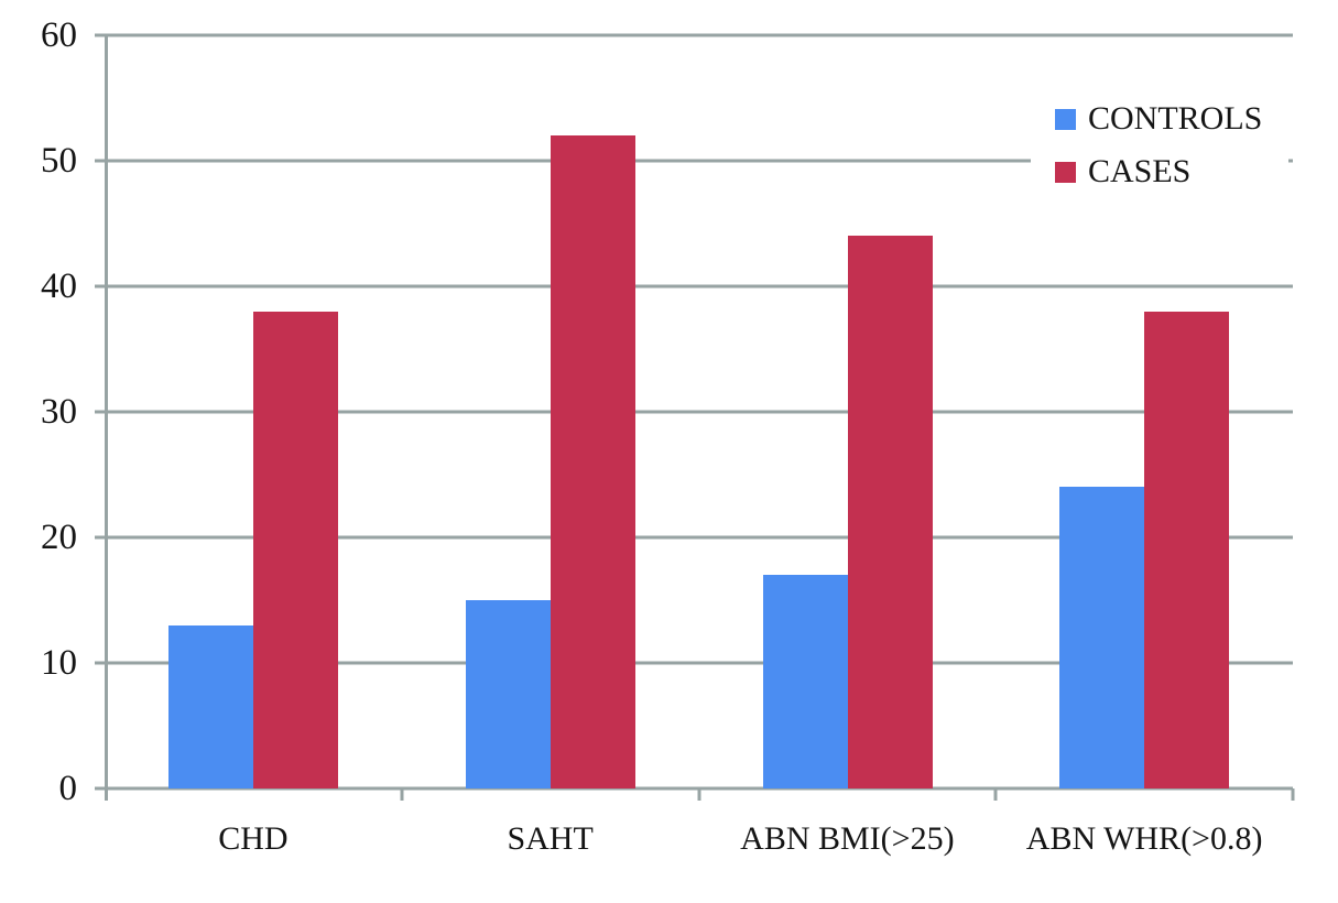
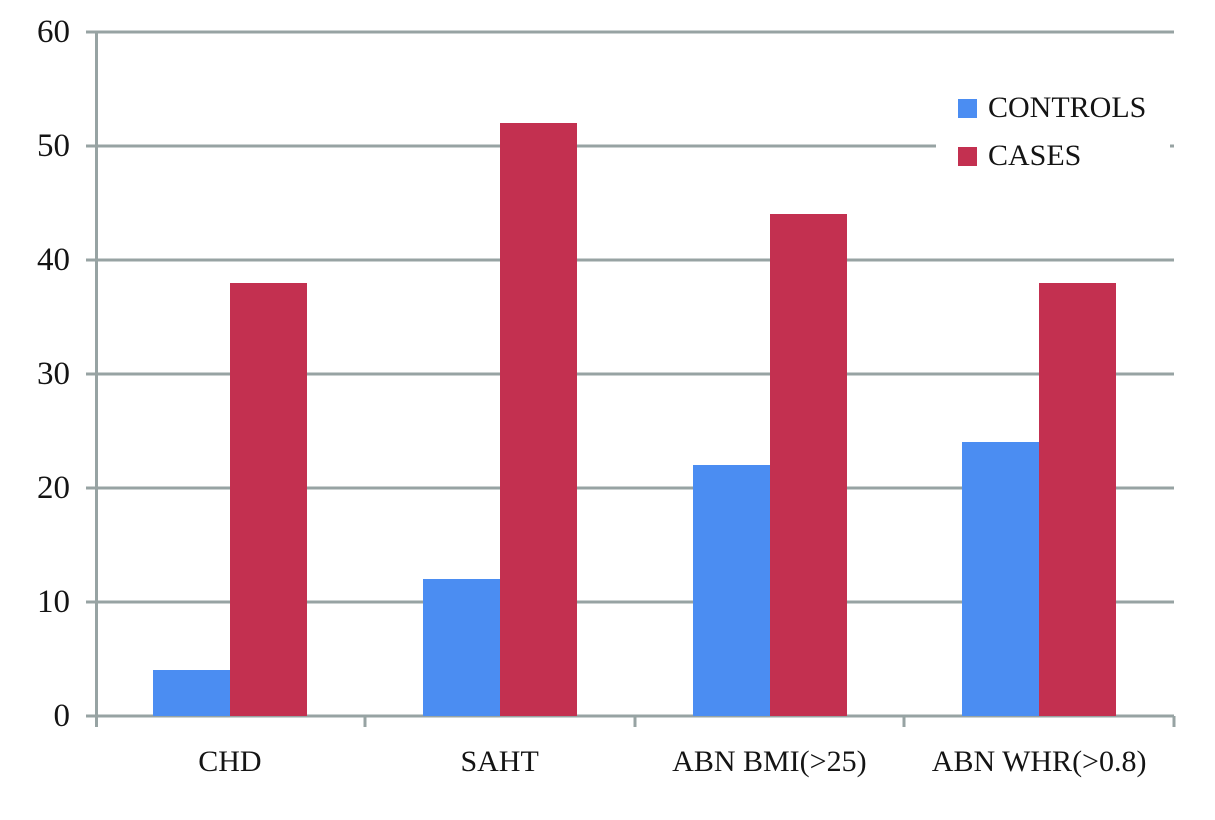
CONTROLS/CHD: 13 -> 4
CONTROLS/SAHT: 15 -> 12
CONTROLS/ABN BMI(>25): 17 -> 22
